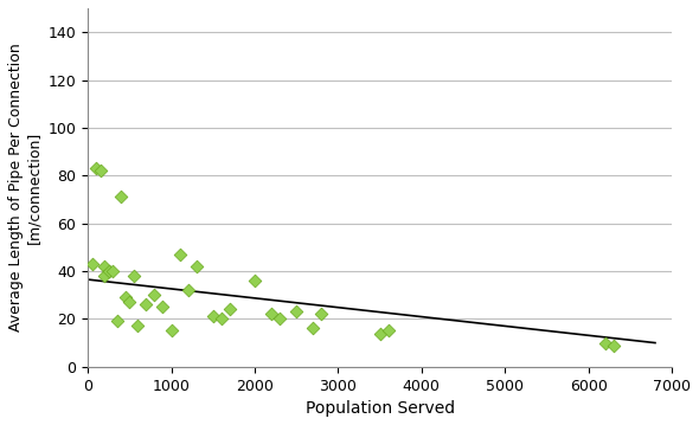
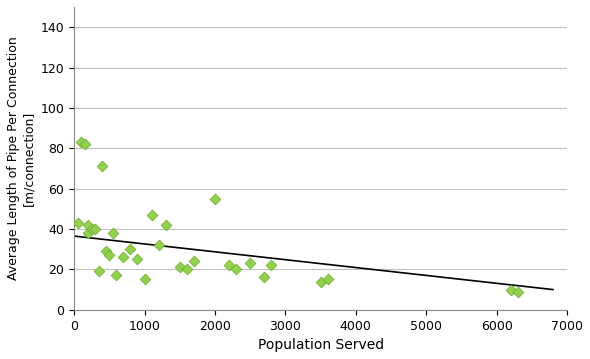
2000: 36 -> 55
